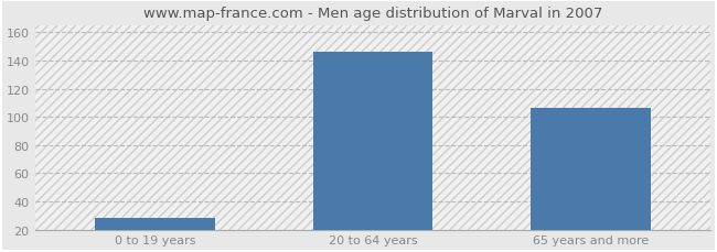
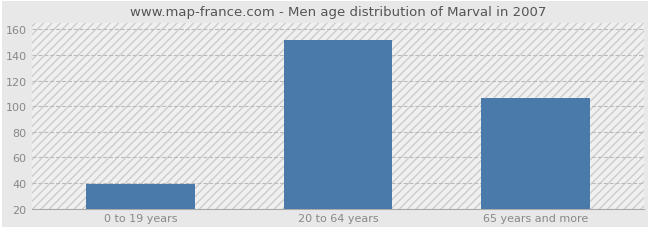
0 to 19 years: 28 -> 39
20 to 64 years: 146 -> 152
